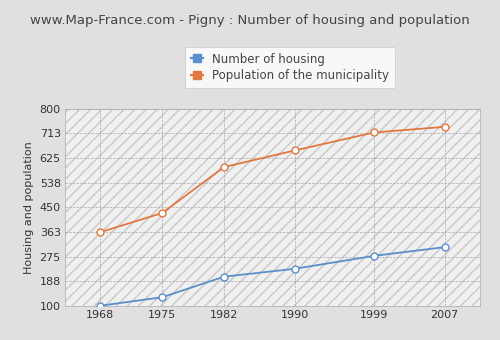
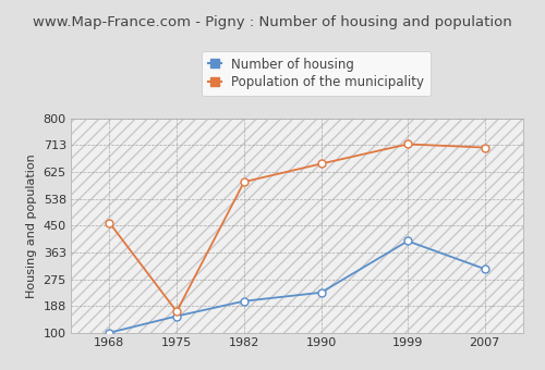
Population of the municipality/1968: 362 -> 460
Number of housing/1975: 131 -> 155
Population of the municipality/1975: 430 -> 170
Number of housing/1999: 278 -> 400
Population of the municipality/2007: 736 -> 705
